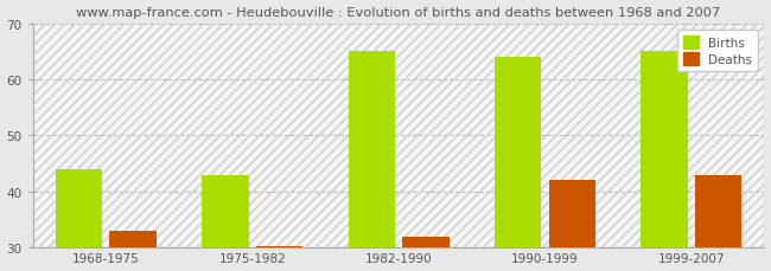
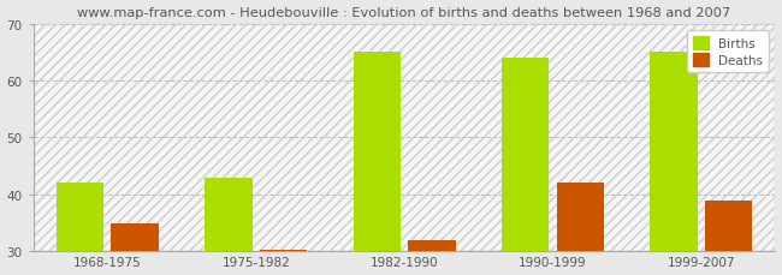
Births/1968-1975: 44 -> 42
Deaths/1968-1975: 33.0 -> 35.0
Deaths/1999-2007: 43.0 -> 39.0
